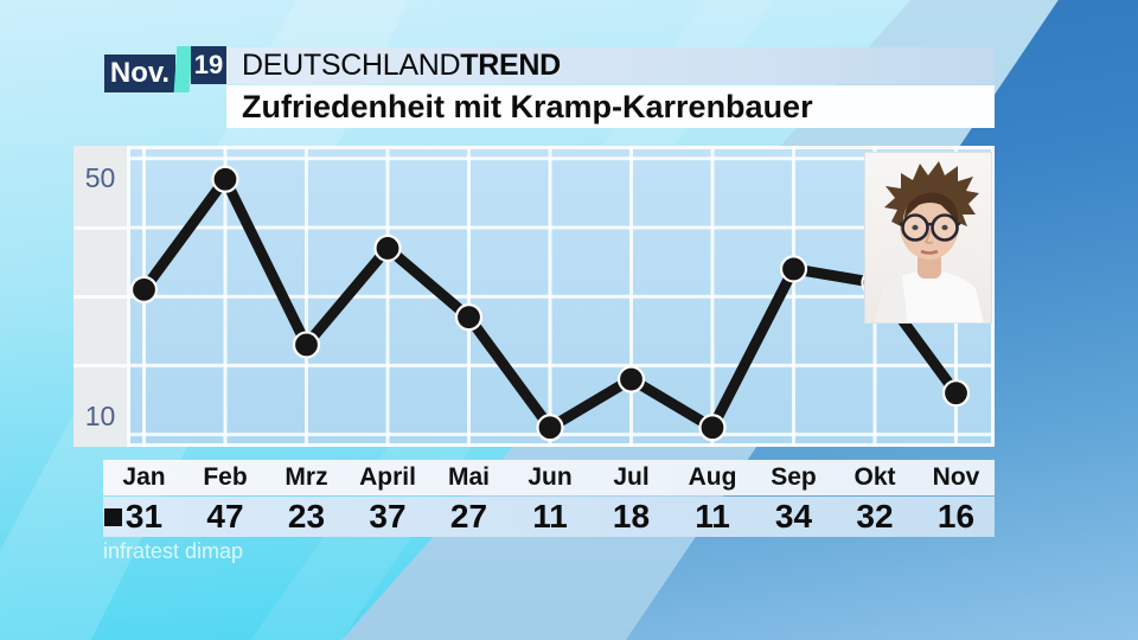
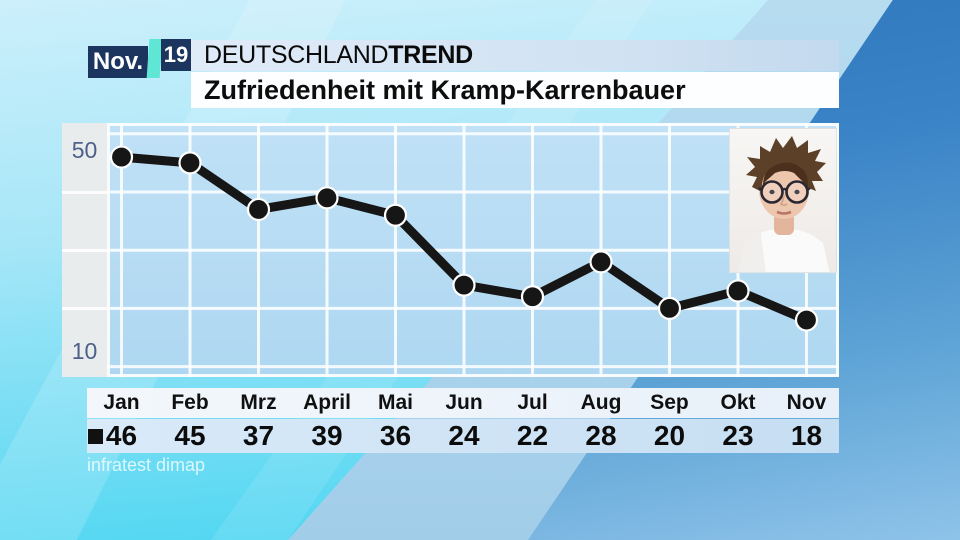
Jan: 31 -> 46
Feb: 47 -> 45
Mrz: 23 -> 37
April: 37 -> 39
Mai: 27 -> 36
Jun: 11 -> 24
Jul: 18 -> 22
Aug: 11 -> 28
Sep: 34 -> 20
Okt: 32 -> 23
Nov: 16 -> 18
